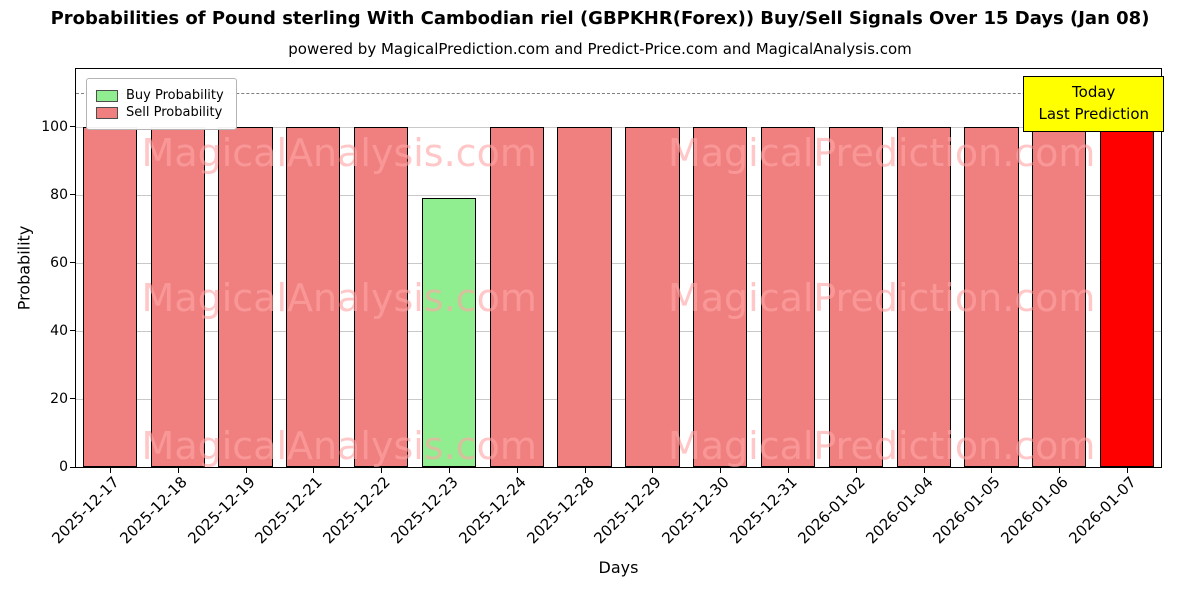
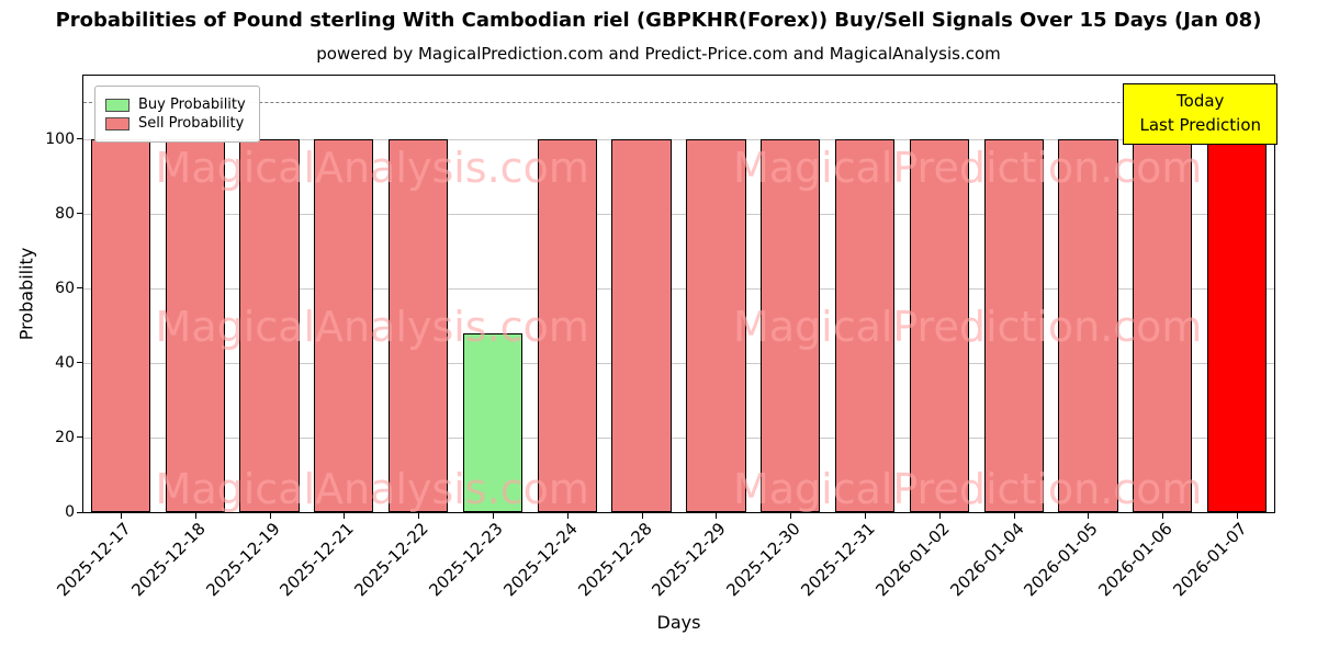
Buy Probability/2025-12-23: 79 -> 48
